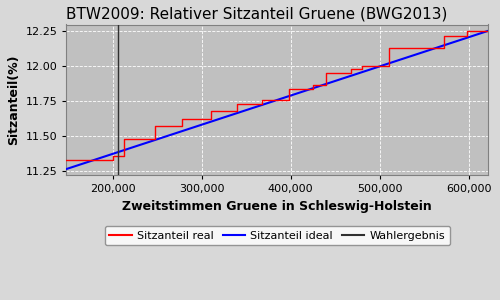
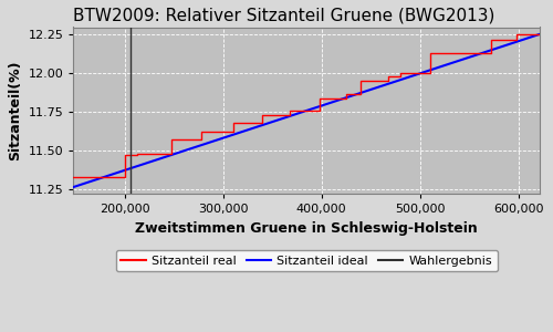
200,000: 11.36 -> 11.47
